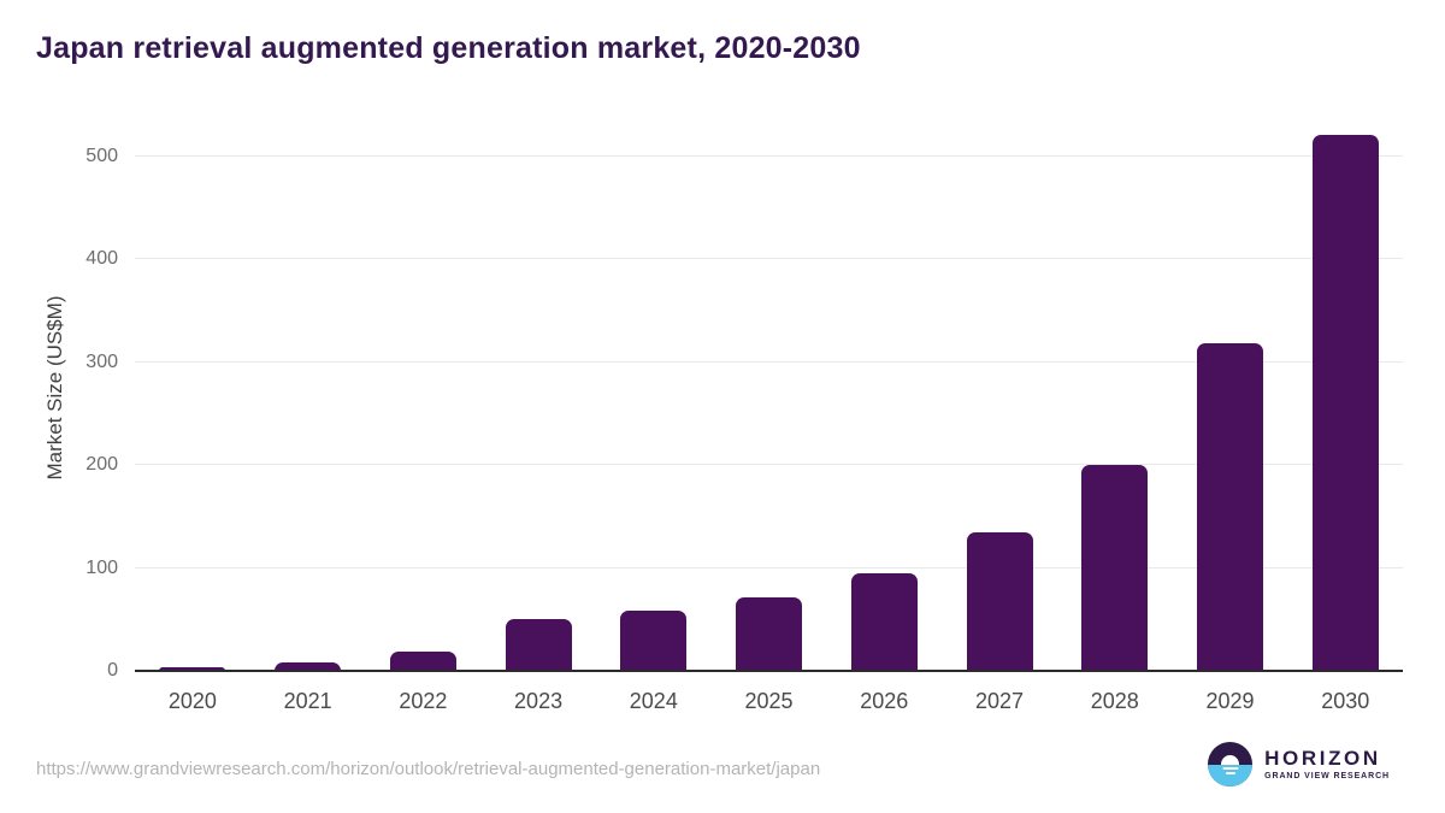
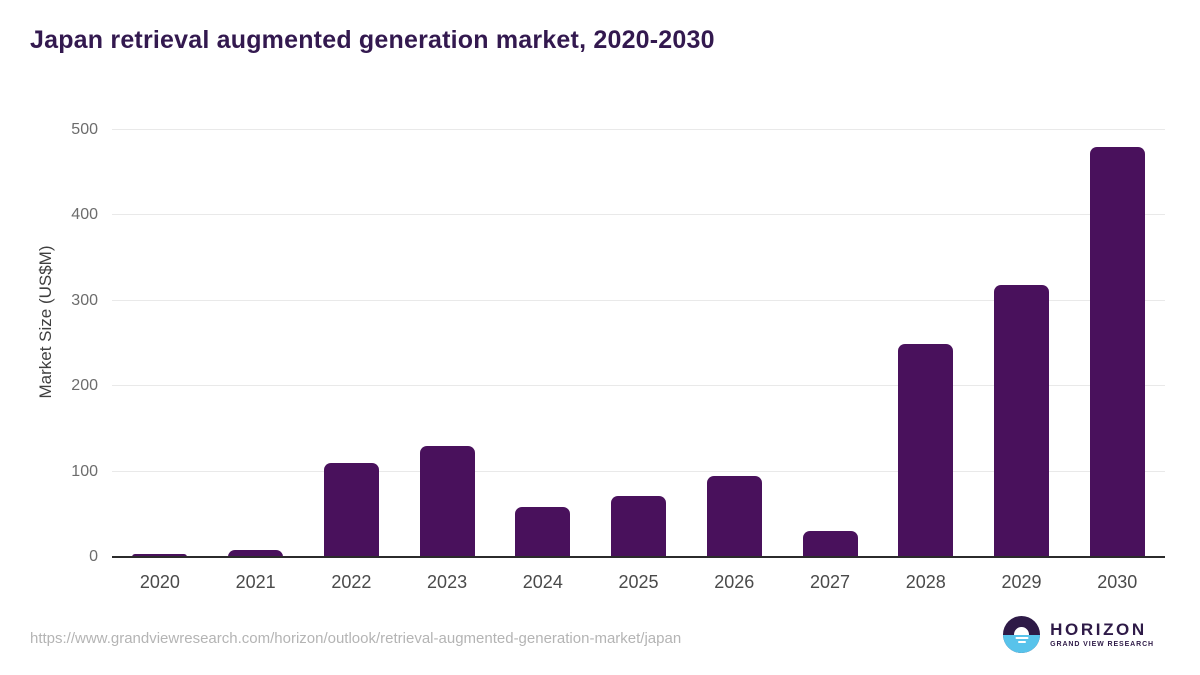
2022: 20 -> 110
2023: 50 -> 130
2027: 140 -> 30
2028: 200 -> 250
2030: 520 -> 480
